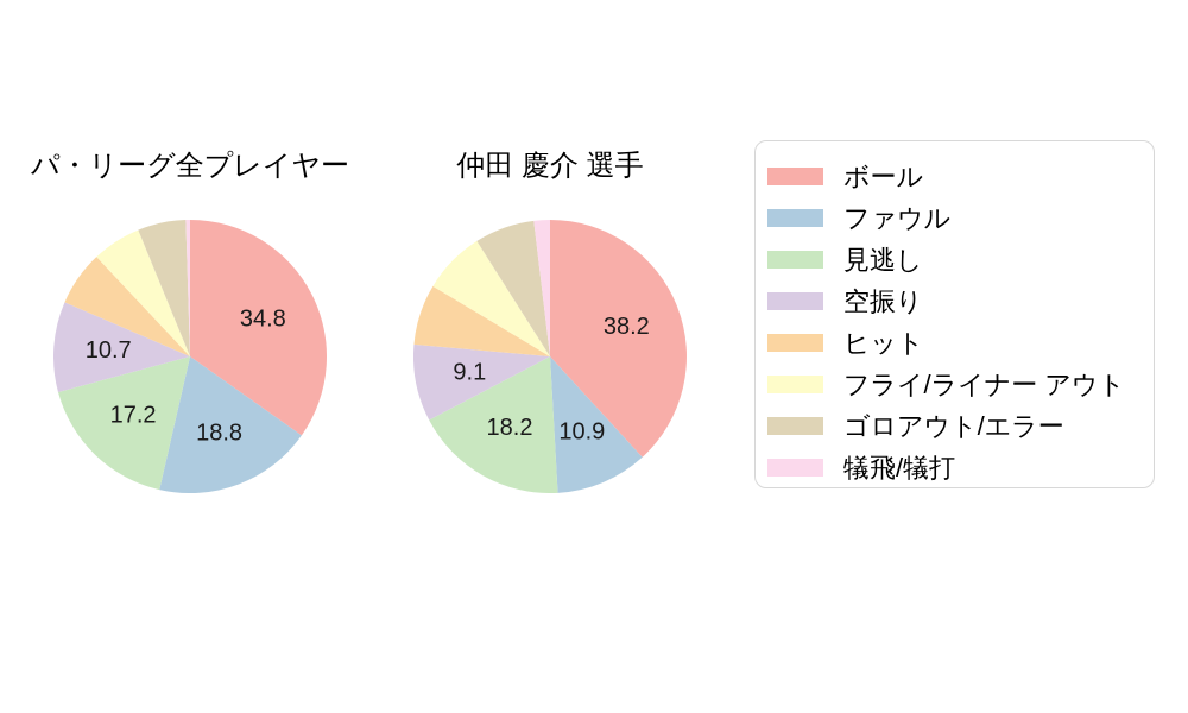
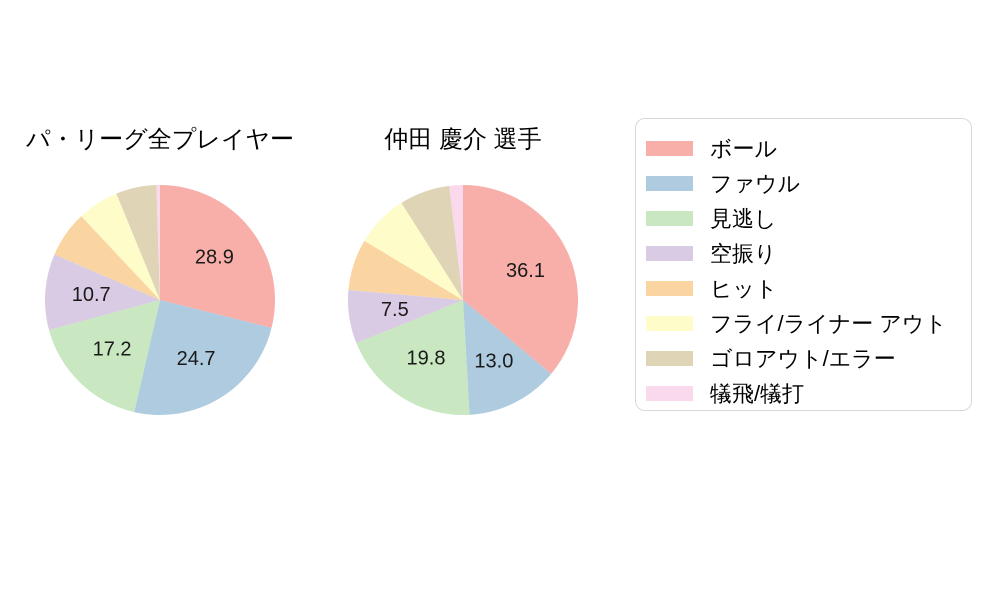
パ・リーグ全プレイヤー/ボール: 34.8 -> 28.9
パ・リーグ全プレイヤー/ファウル: 18.8 -> 24.7
仲田 慶介 選手/ボール: 38.2 -> 36.1
仲田 慶介 選手/ファウル: 10.9 -> 13.0
仲田 慶介 選手/見逃し: 18.2 -> 19.8
仲田 慶介 選手/空振り: 9.1 -> 7.5
